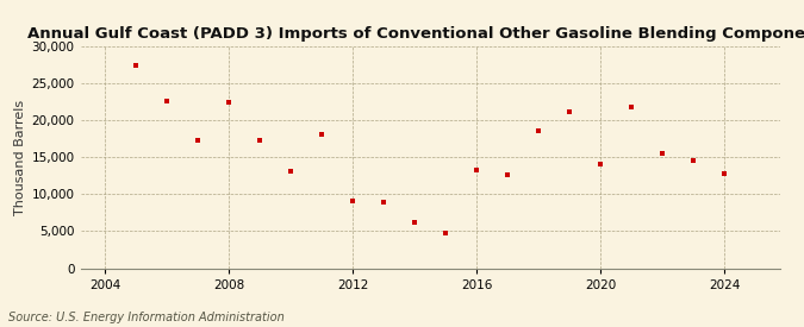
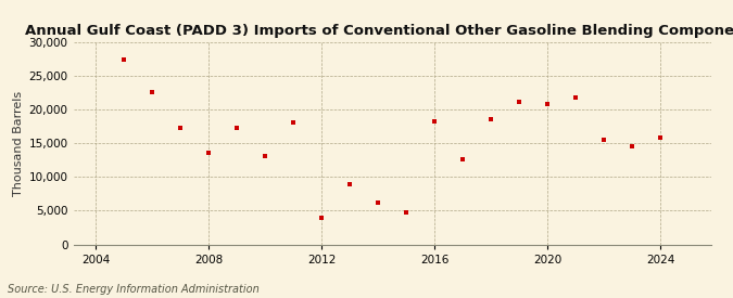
2008: 22,400 -> 13,600
2012: 9,100 -> 4,000
2016: 13,200 -> 18,200
2020: 14,000 -> 20,800
2024: 12,800 -> 15,800
